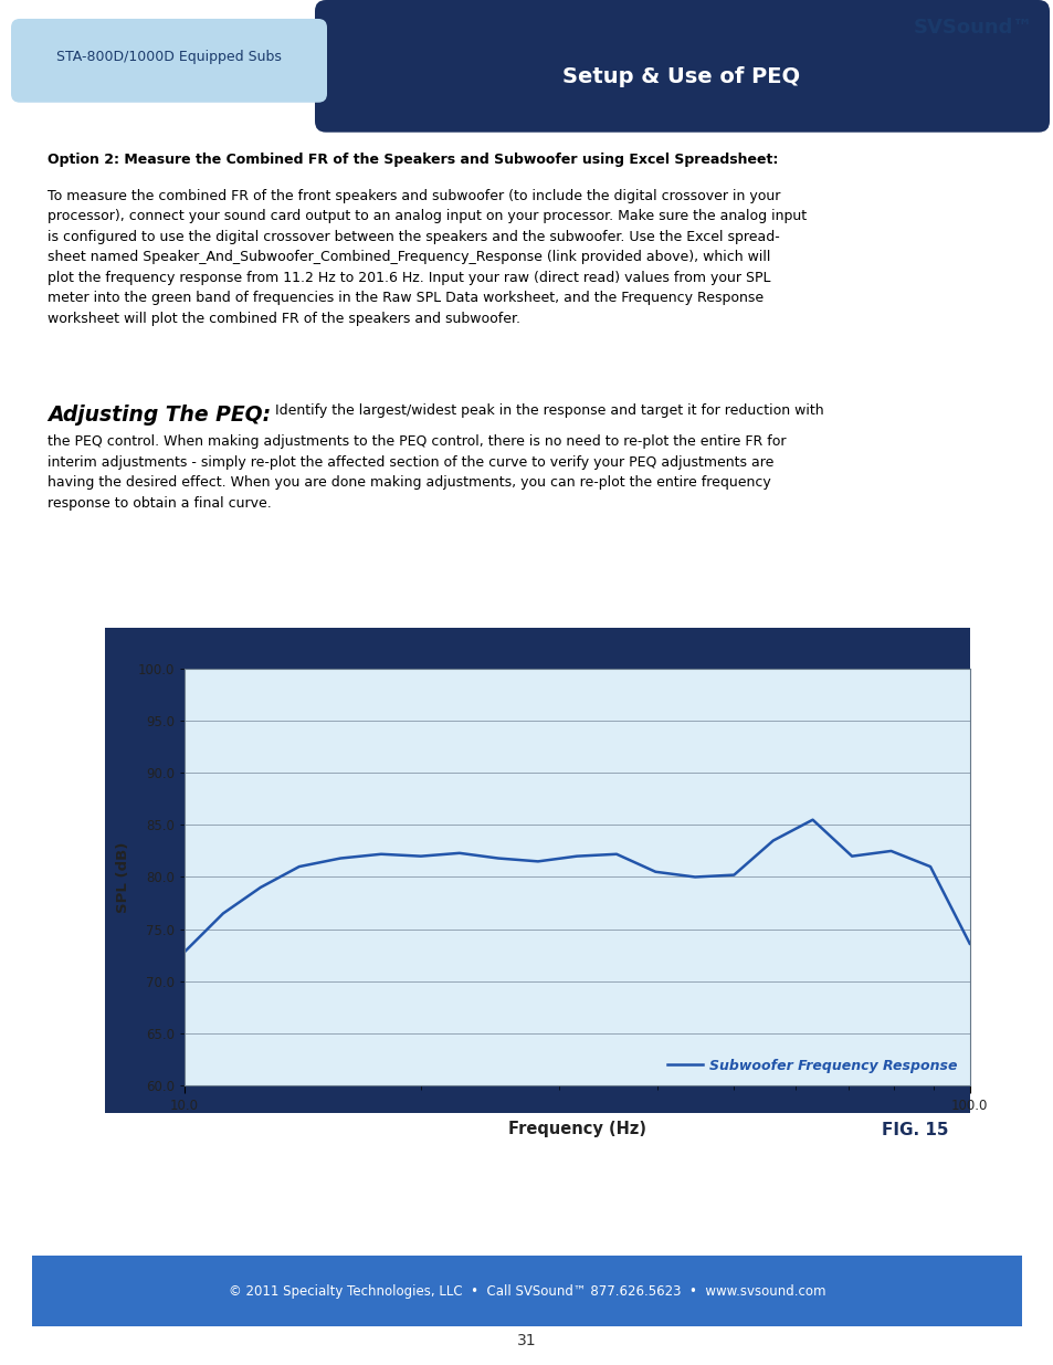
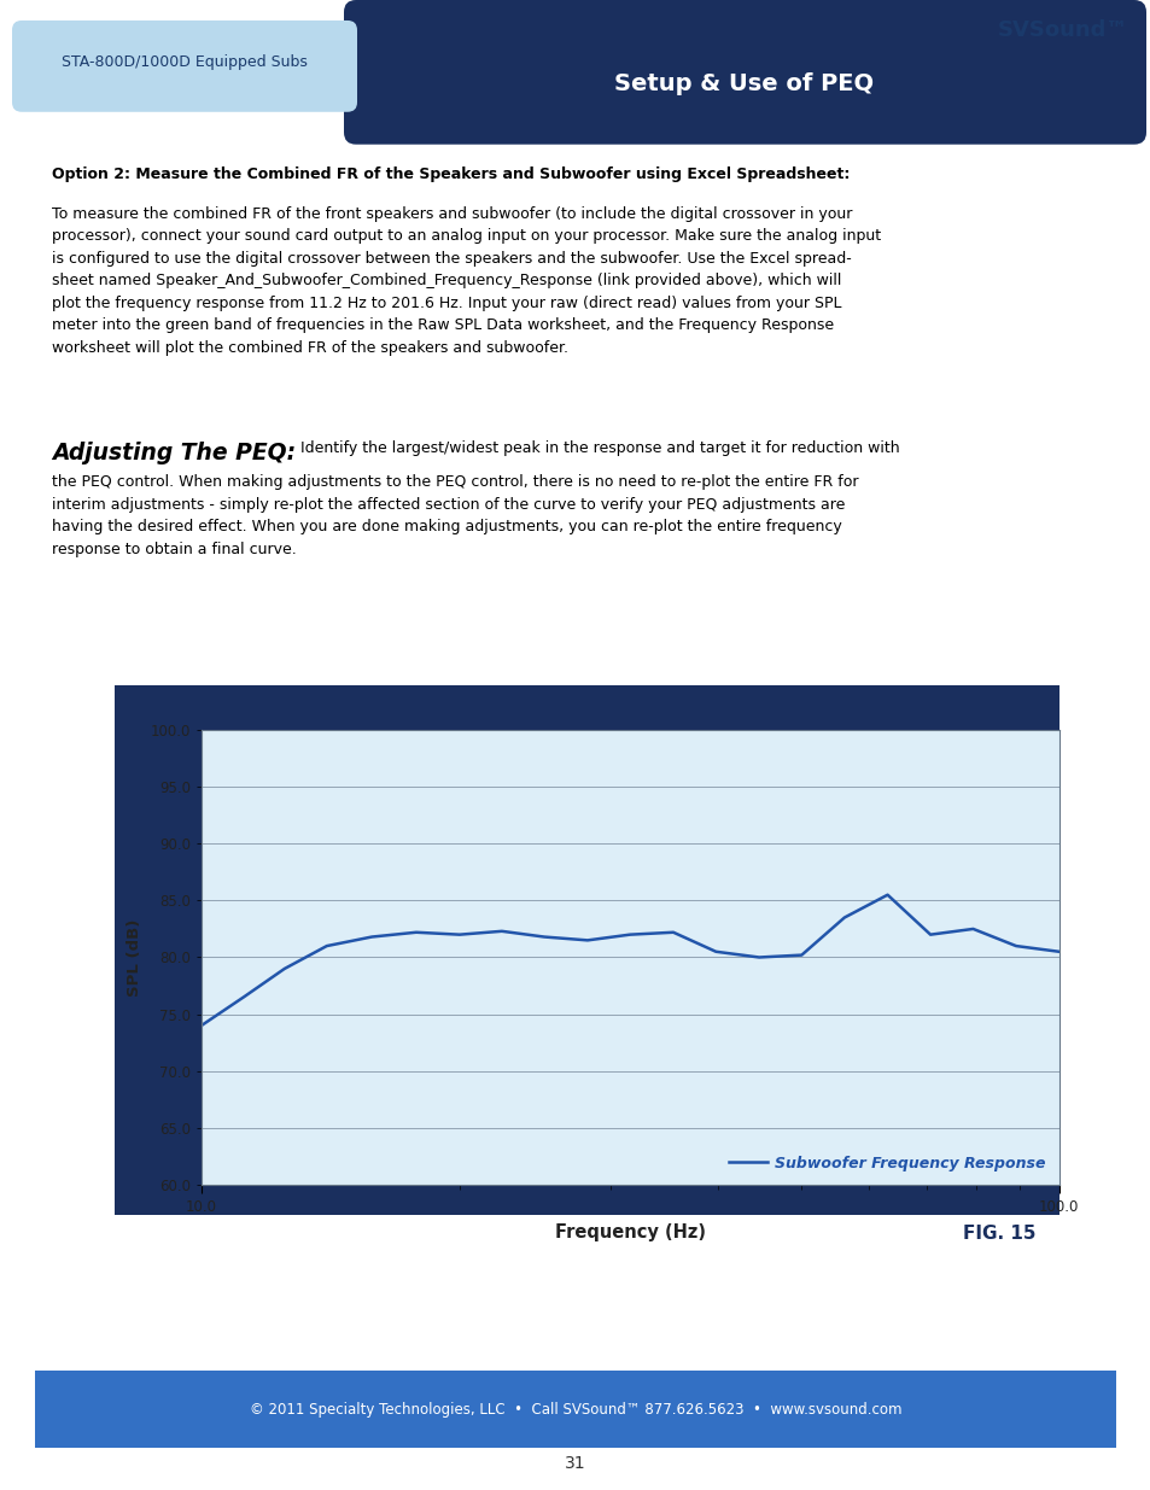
10.0: 72.8 -> 74.0
100.0: 73.6 -> 80.5
